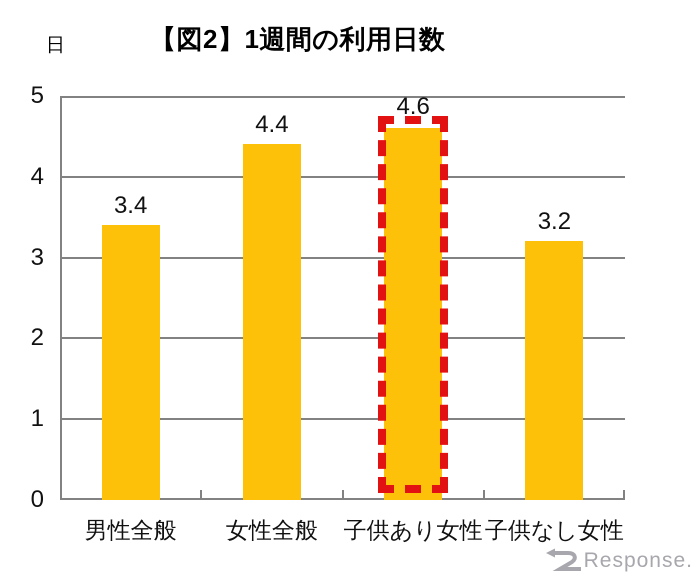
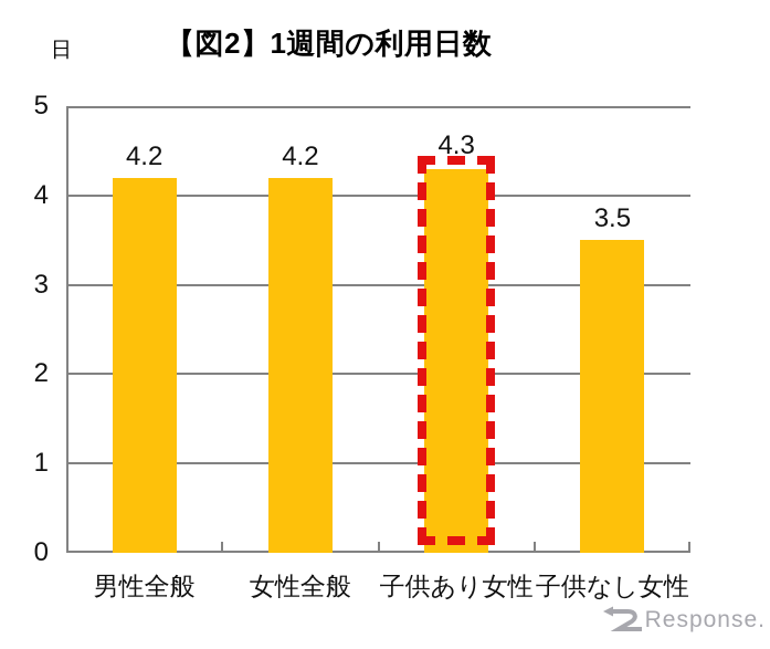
男性全般: 3.4 -> 4.2
女性全般: 4.4 -> 4.2
子供あり女性: 4.6 -> 4.3
子供なし女性: 3.2 -> 3.5
